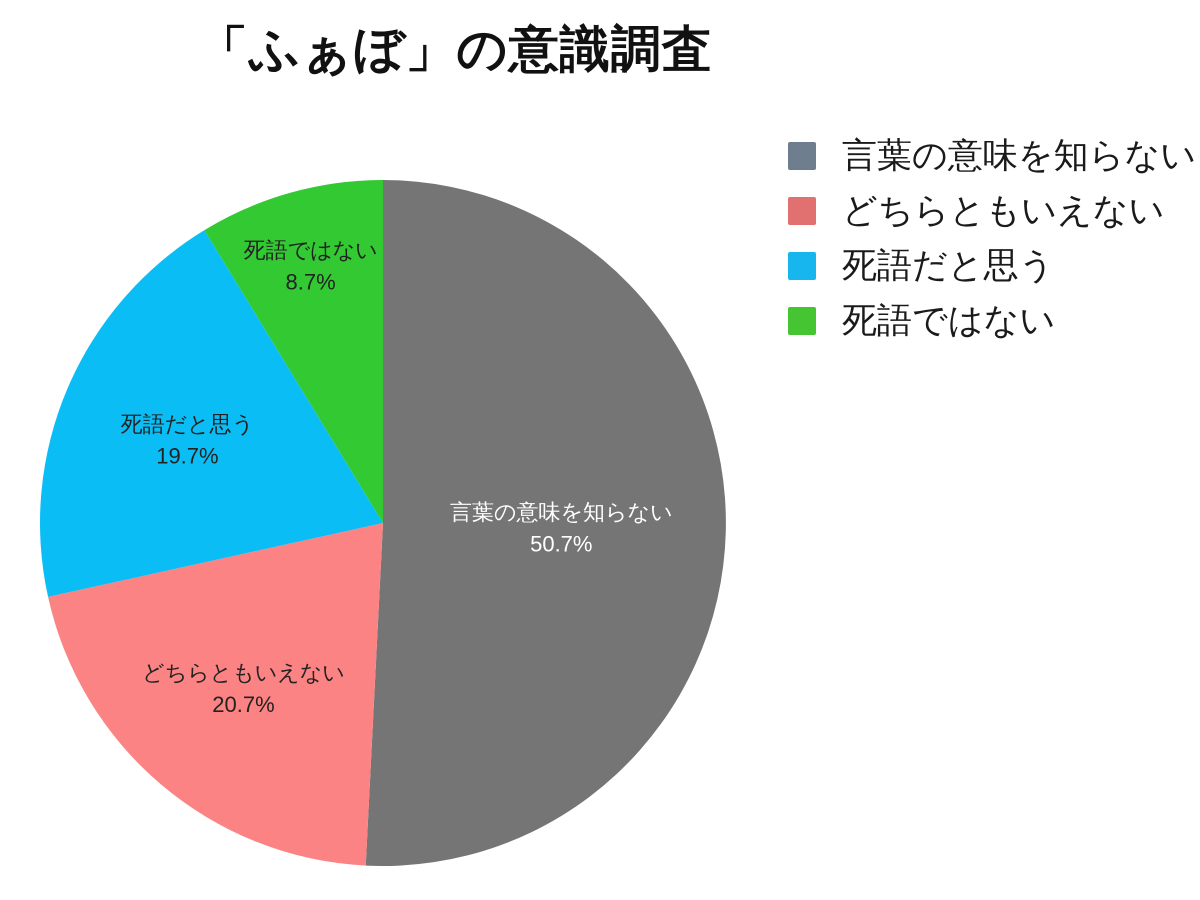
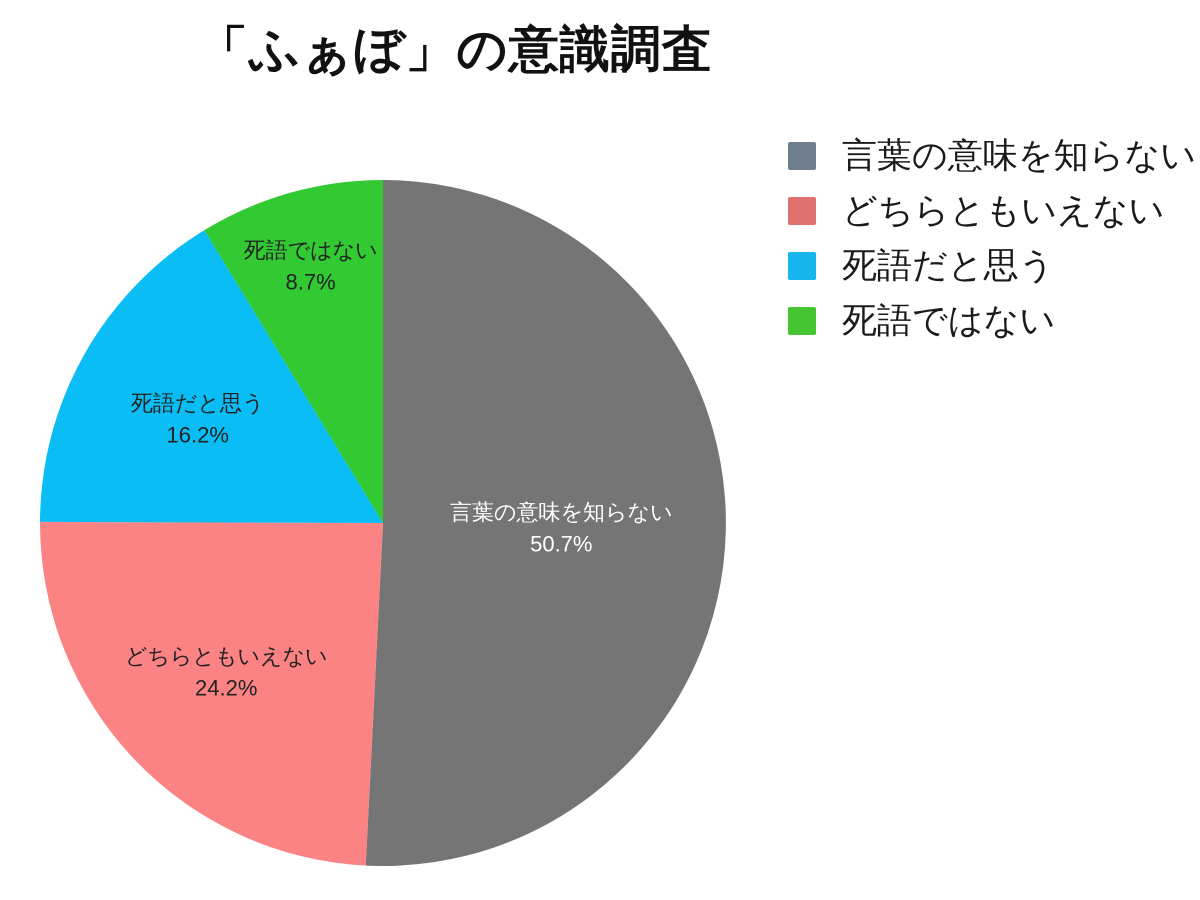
どちらともいえない: 20.7% -> 24.2%
死語だと思う: 19.7% -> 16.2%
